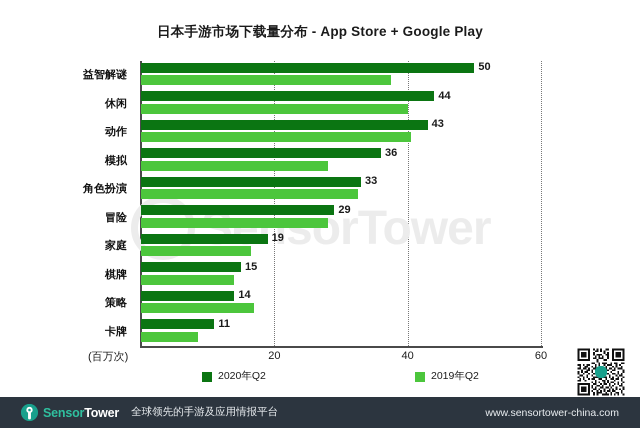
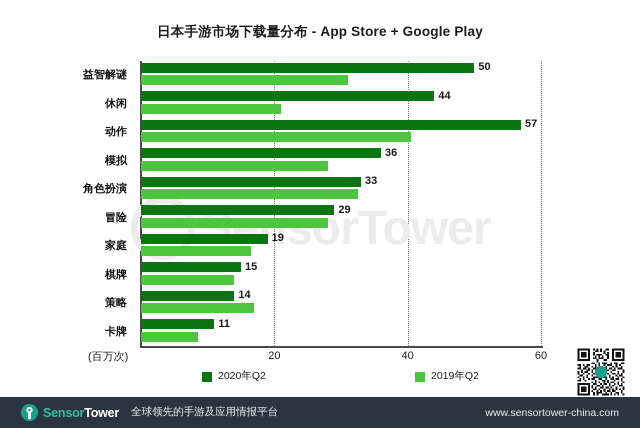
2019年Q2/益智解谜: 38 -> 31
2019年Q2/休闲: 40 -> 21
2020年Q2/动作: 43 -> 57
